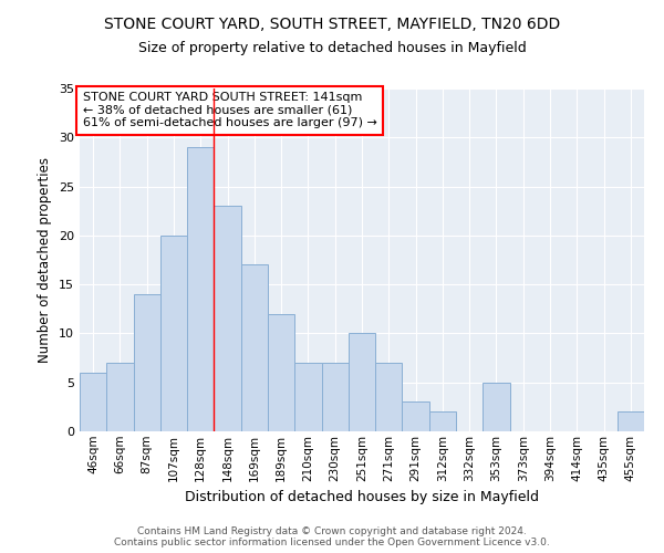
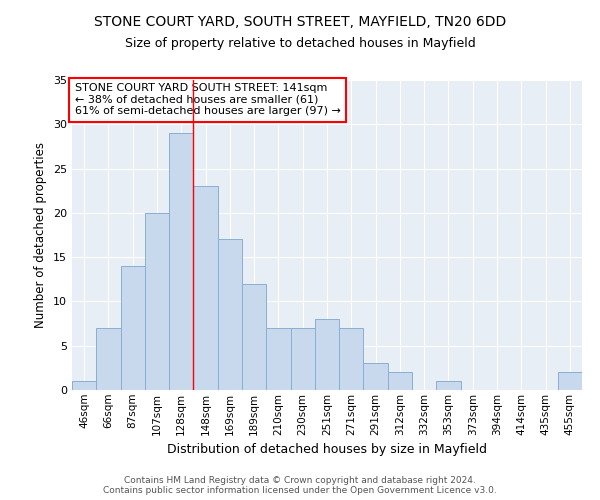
46sqm: 6 -> 1
251sqm: 10 -> 8
353sqm: 5 -> 1
